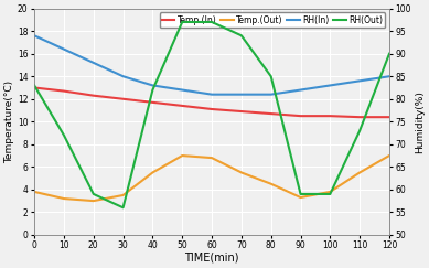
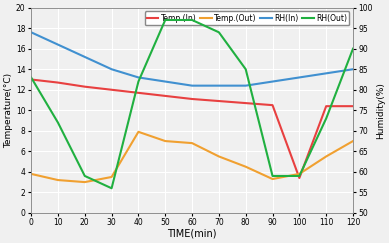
Temp.(Out)/40: 5.5 -> 7.9
Temp.(In)/100: 10.5 -> 3.4
